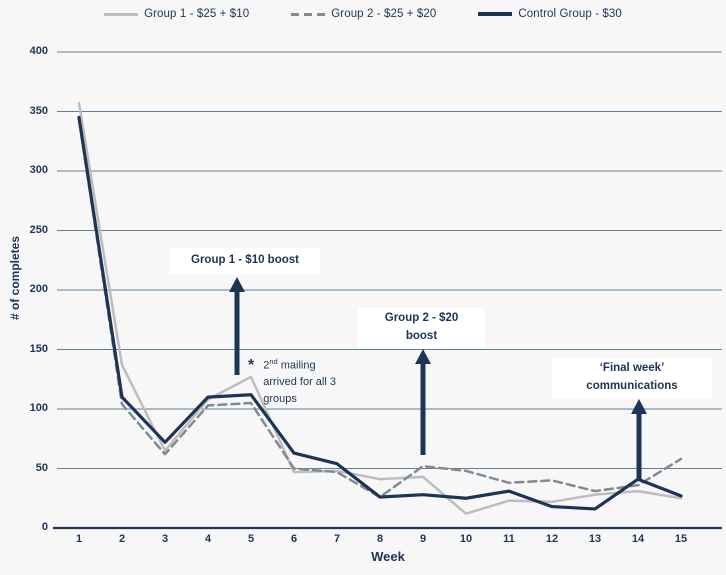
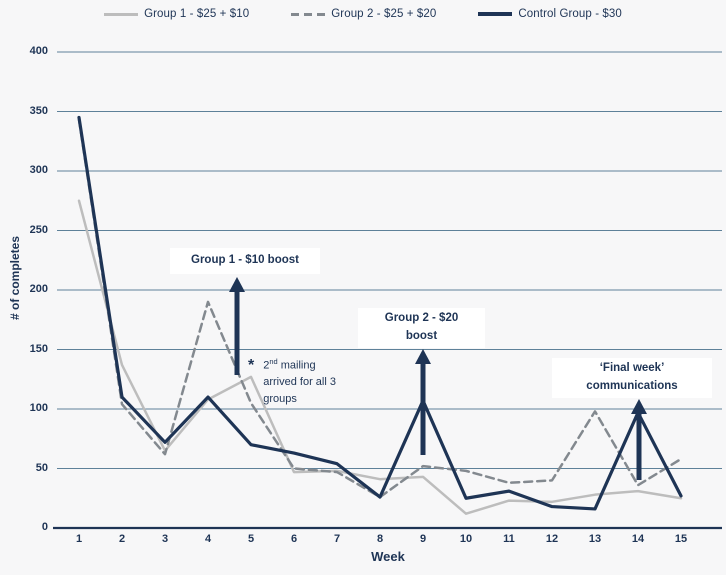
Group 1 - $25 + $10/1: 357 -> 275
Group 2 - $25 + $20/4: 103 -> 190
Control Group - $30/5: 112 -> 70
Control Group - $30/9: 28 -> 107
Group 2 - $25 + $20/13: 31 -> 98
Control Group - $30/14: 41 -> 97
